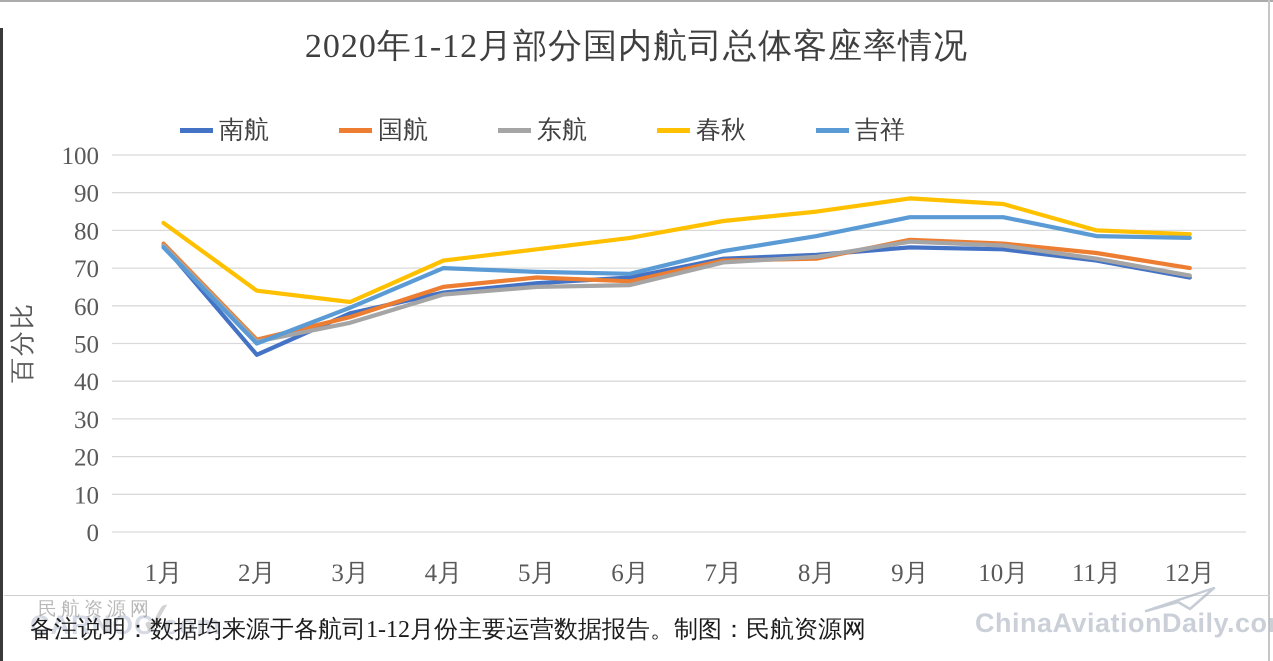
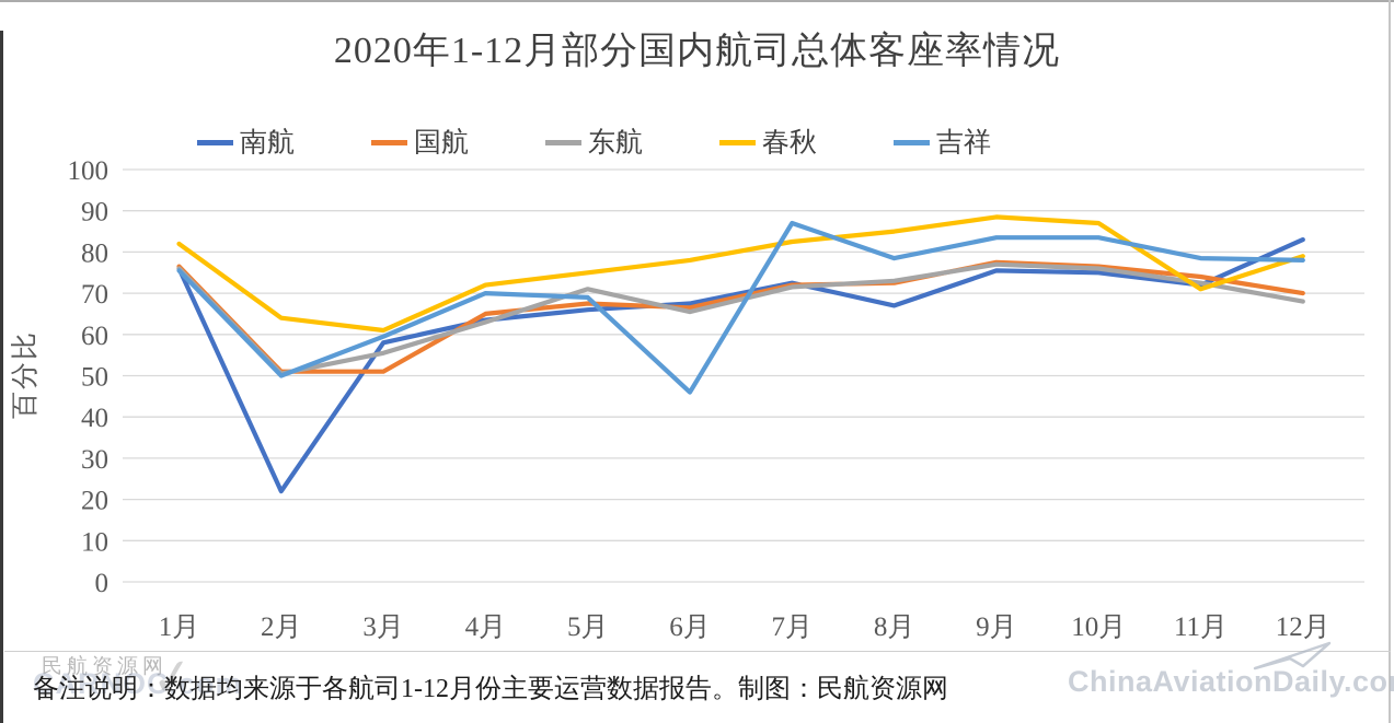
南航/2月: 47 -> 22
国航/3月: 57 -> 51
东航/5月: 65 -> 71
吉祥/6月: 68 -> 46
吉祥/7月: 74 -> 87
南航/8月: 74 -> 67
春秋/11月: 80 -> 71
南航/12月: 68 -> 83
